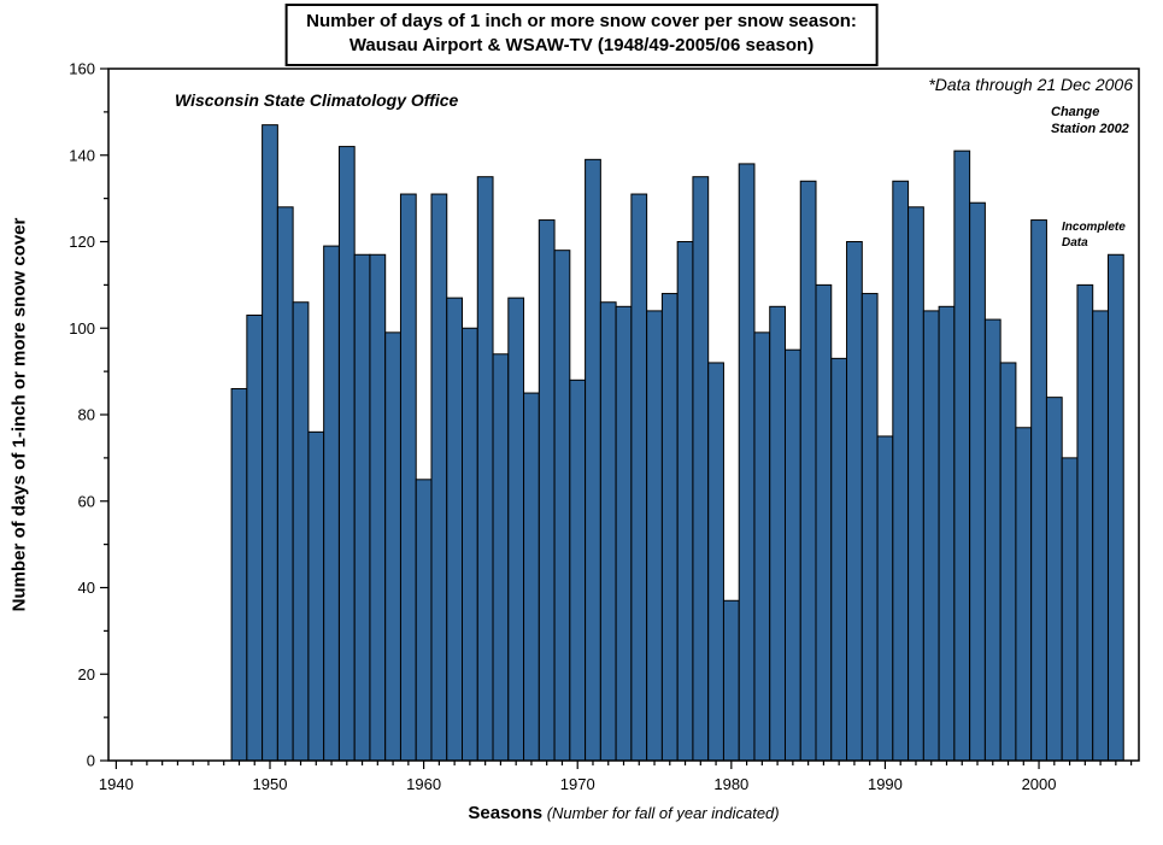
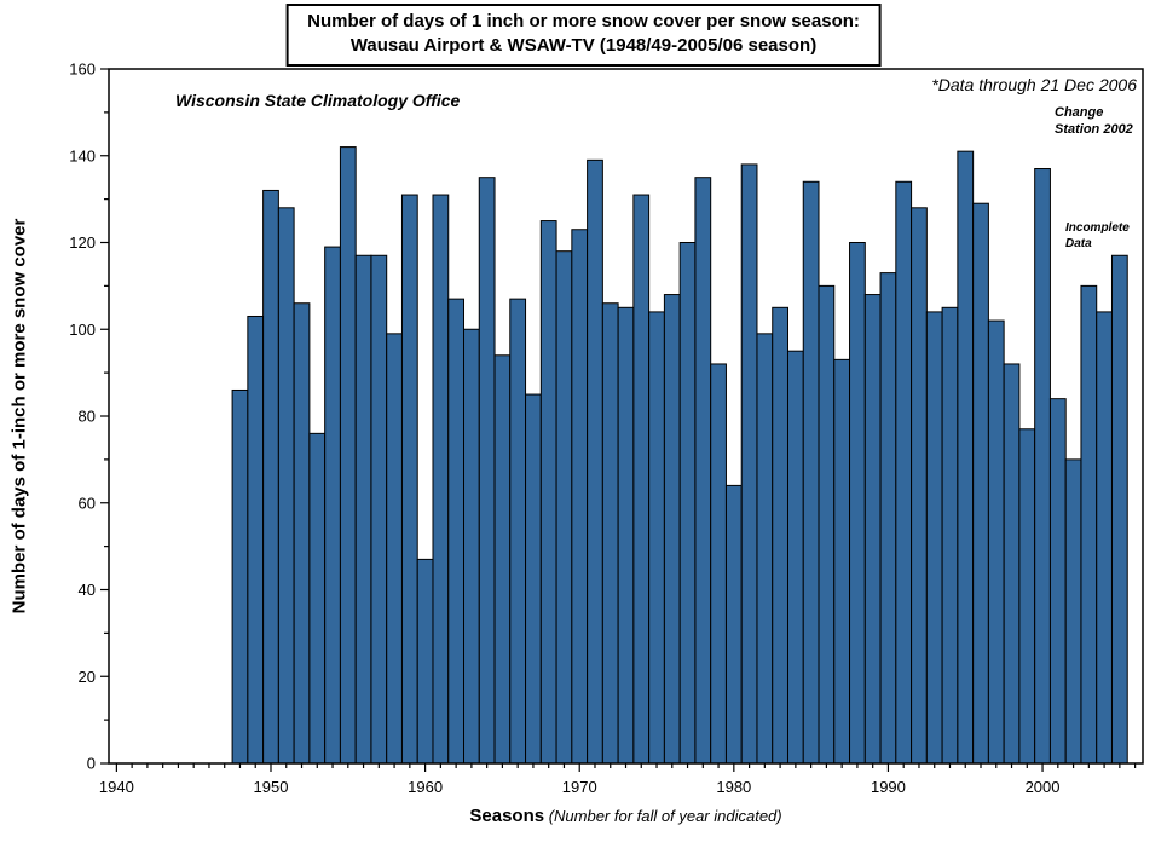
1950: 147 -> 132
1960: 65 -> 47
1970: 88 -> 123
1980: 37 -> 64
1990: 75 -> 113
2000: 125 -> 137
